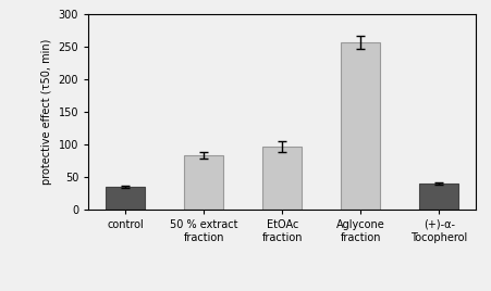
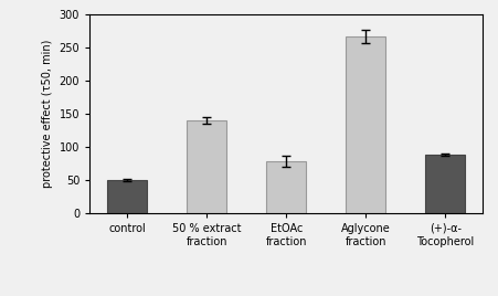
control: 35 -> 50
50 % extract fraction: 83 -> 140
EtOAc fraction: 97 -> 78
Aglycone fraction: 258 -> 268
(+)-α- Tocopherol: 40 -> 88
